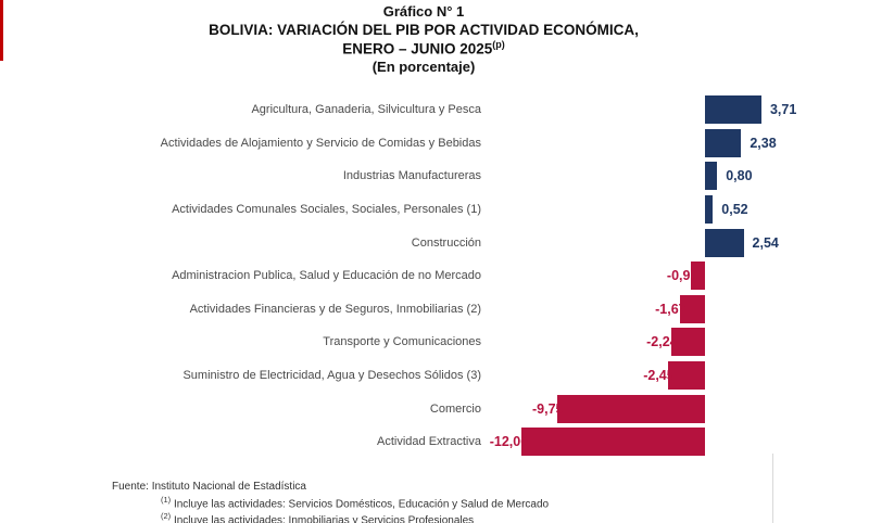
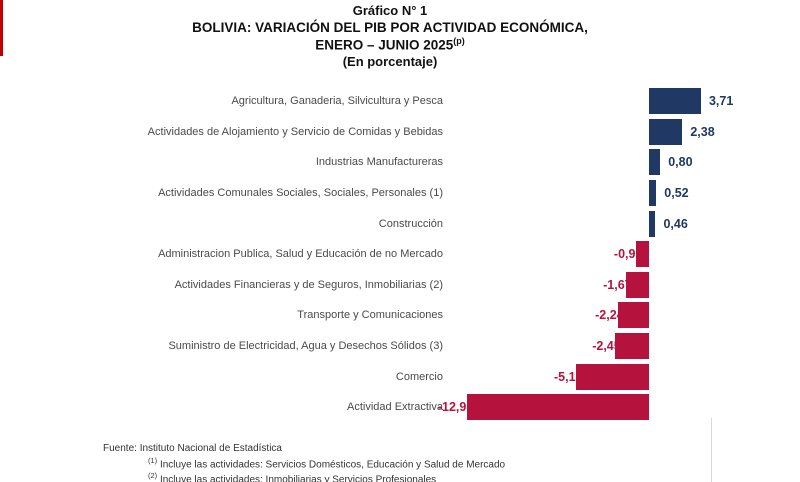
Construcción: 2,54 -> 0,46
Comercio: -9,75 -> -5,18
Actividad Extractiva: -12,06 -> -12,98
